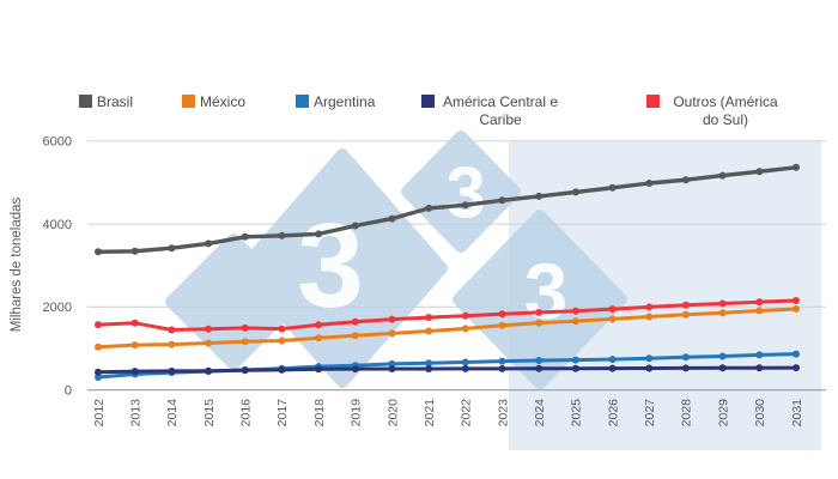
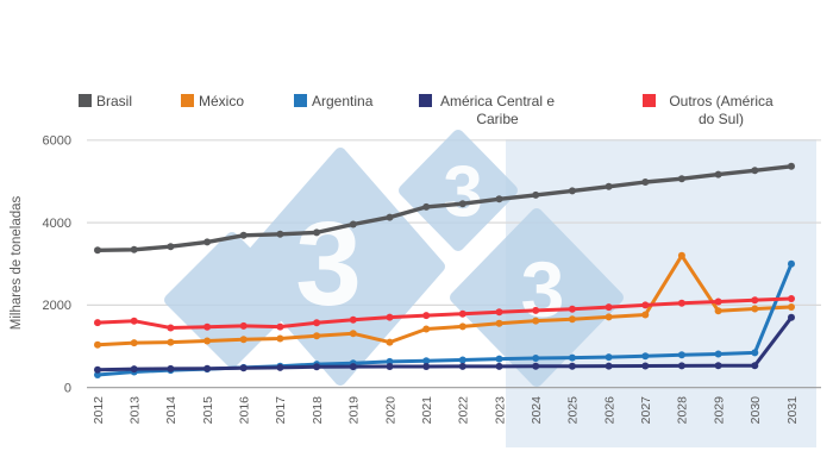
México/2020: 1400 -> 1100
México/2028: 1800 -> 3200
Argentina/2031: 900 -> 3000
América Central e Caribe/2031: 500 -> 1700
